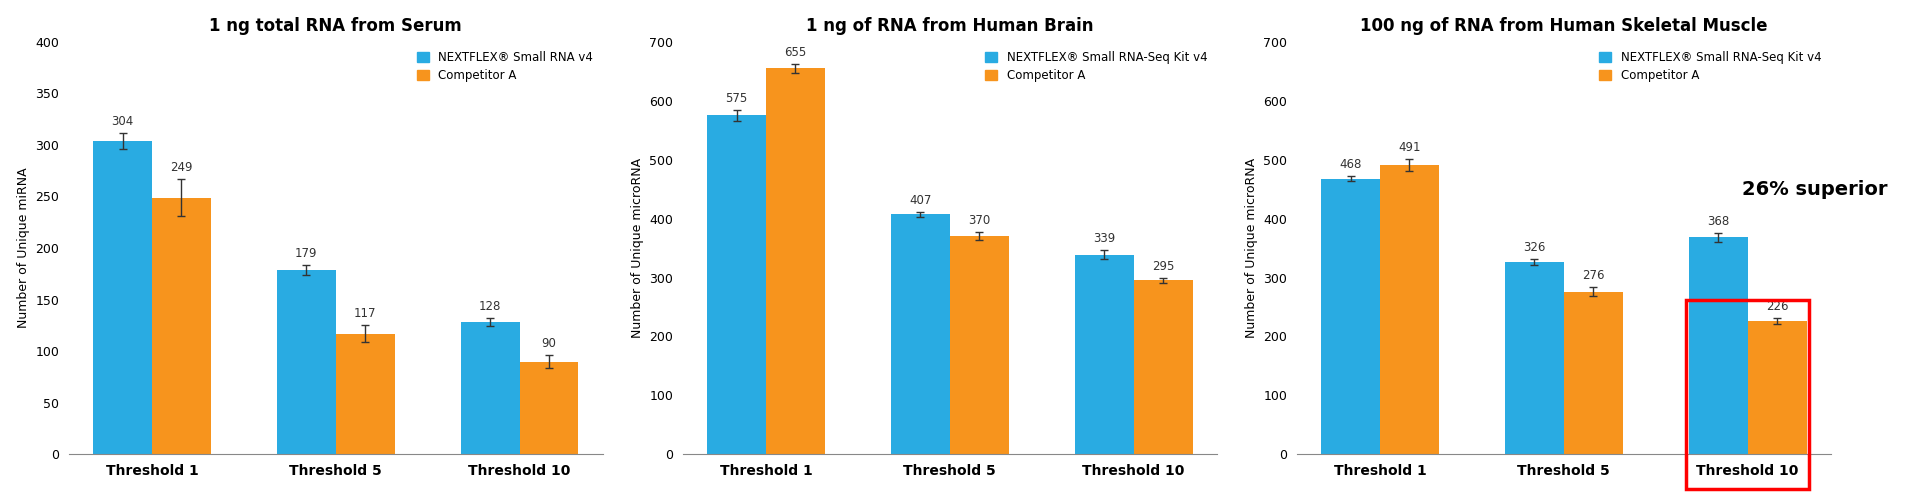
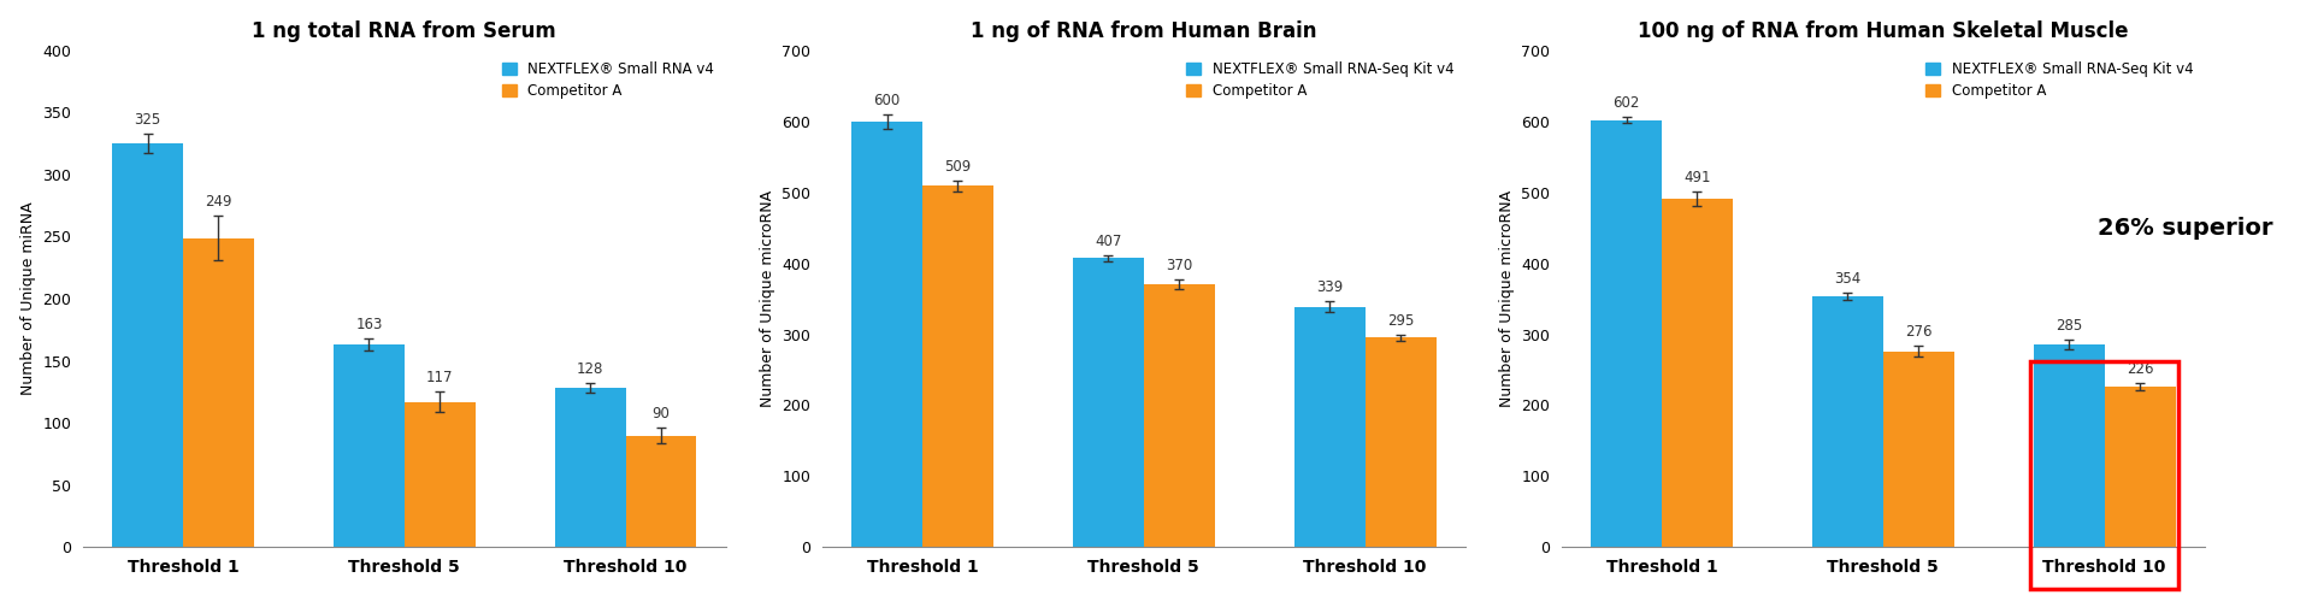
1 ng total RNA from Serum/NEXTFLEX® Small RNA v4/Threshold 1: 304 -> 325
1 ng total RNA from Serum/NEXTFLEX® Small RNA v4/Threshold 5: 179 -> 163
1 ng of RNA from Human Brain/NEXTFLEX® Small RNA-Seq Kit v4/Threshold 1: 575 -> 600
1 ng of RNA from Human Brain/Competitor A/Threshold 1: 655 -> 509
100 ng of RNA from Human Skeletal Muscle/NEXTFLEX® Small RNA-Seq Kit v4/Threshold 1: 468 -> 602
100 ng of RNA from Human Skeletal Muscle/NEXTFLEX® Small RNA-Seq Kit v4/Threshold 5: 326 -> 354
100 ng of RNA from Human Skeletal Muscle/NEXTFLEX® Small RNA-Seq Kit v4/Threshold 10: 368 -> 285
